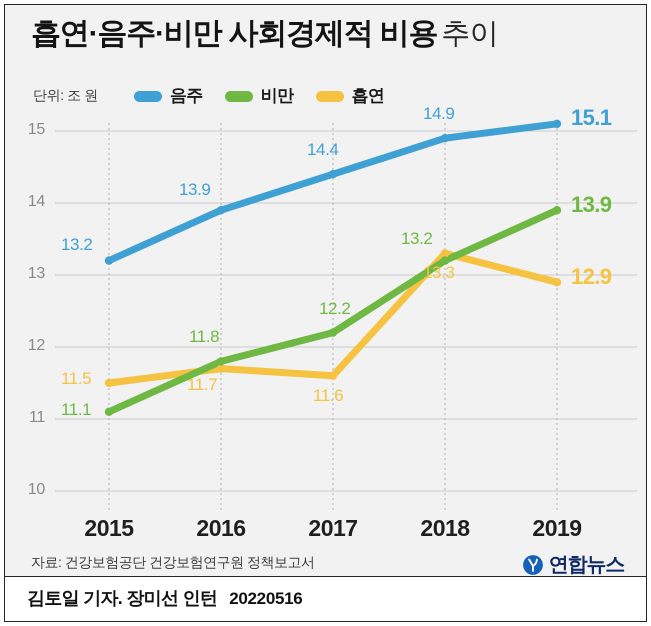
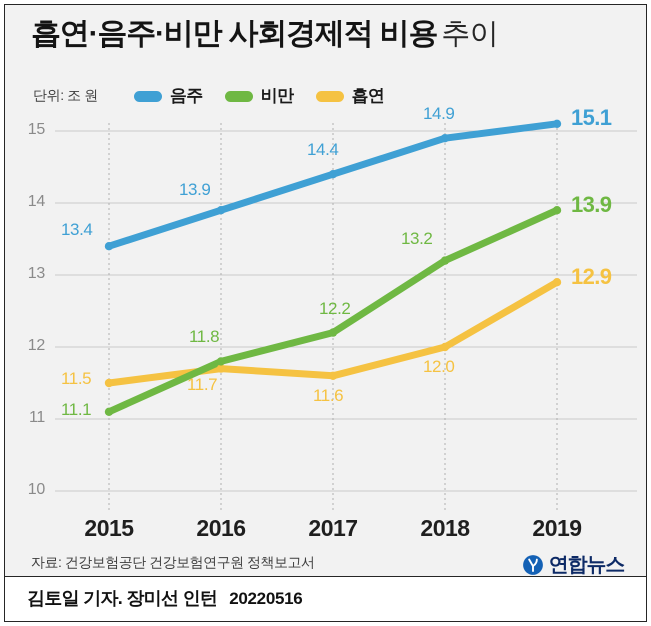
음주/2015: 13.2 -> 13.4
흡연/2018: 13.3 -> 12.0
